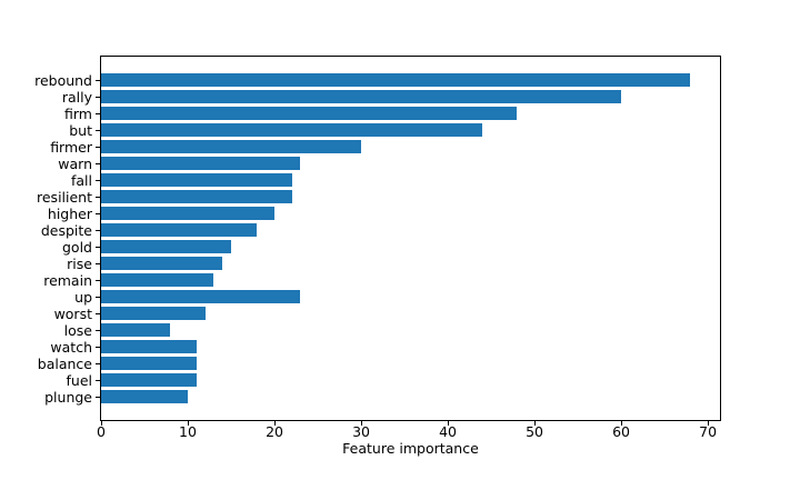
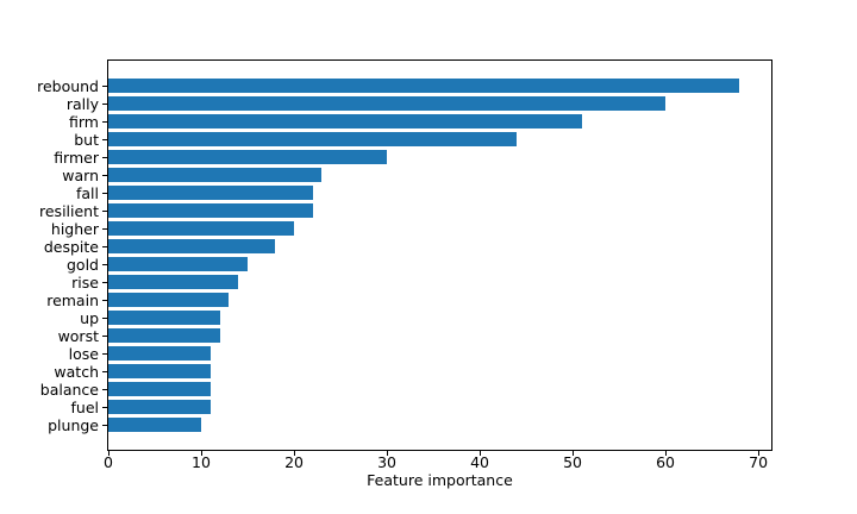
firm: 48 -> 51
up: 23 -> 12
lose: 8 -> 11
